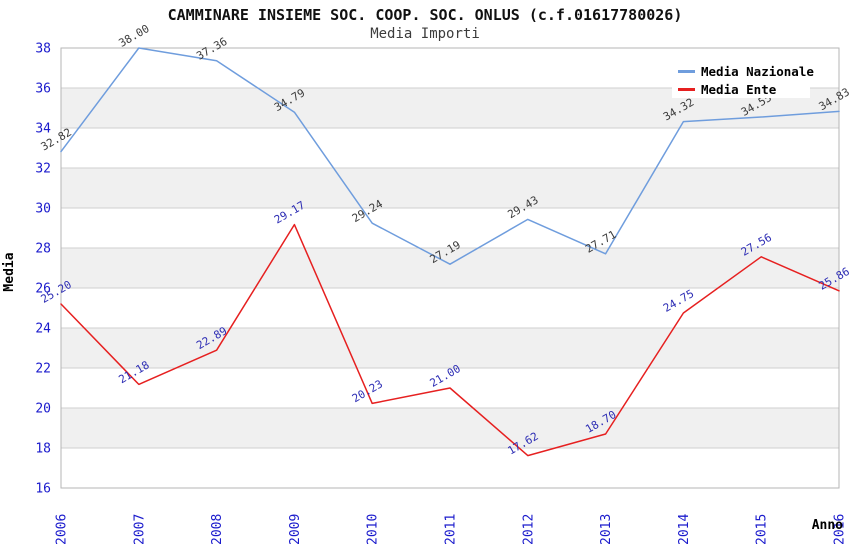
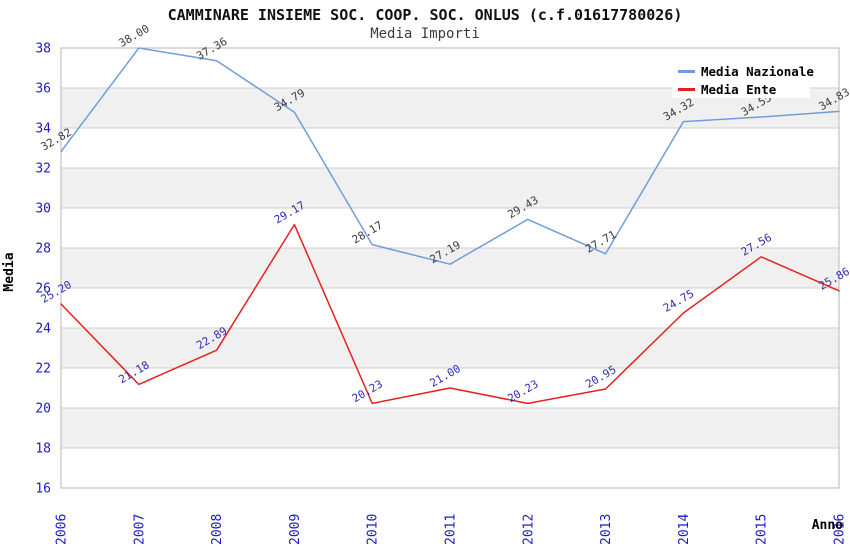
Media Nazionale/2010: 29.24 -> 28.17
Media Ente/2012: 17.62 -> 20.23
Media Ente/2013: 18.70 -> 20.95
